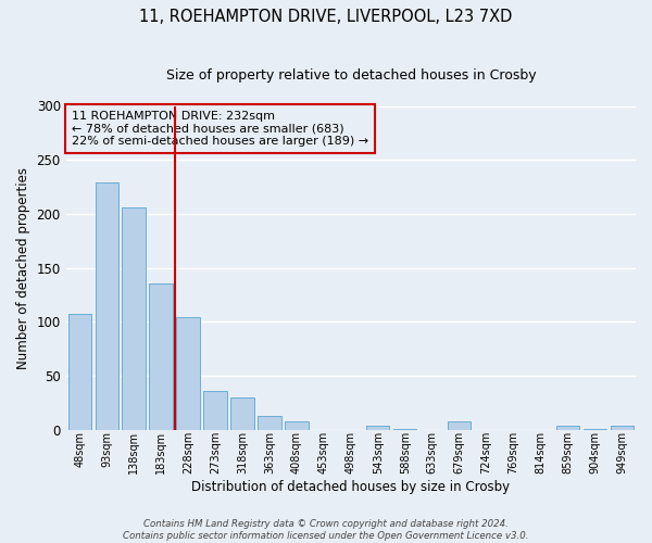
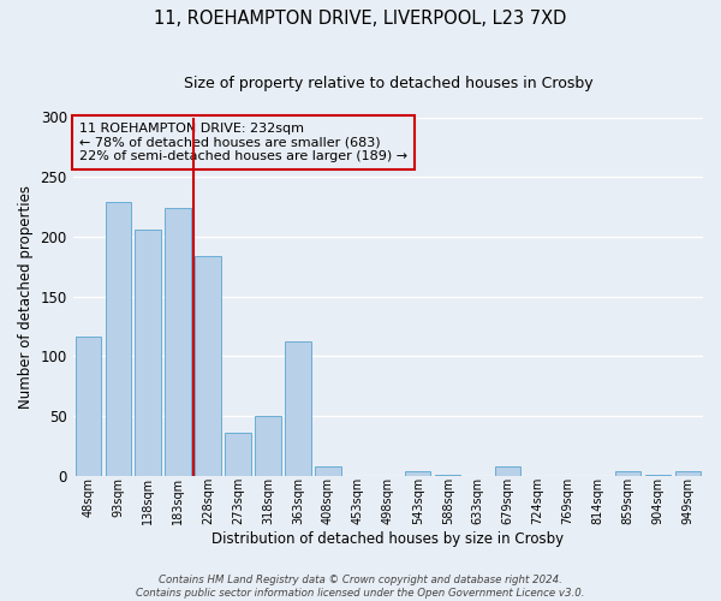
48sqm: 107 -> 116
183sqm: 135 -> 224
228sqm: 104 -> 184
318sqm: 30 -> 50
363sqm: 13 -> 112
